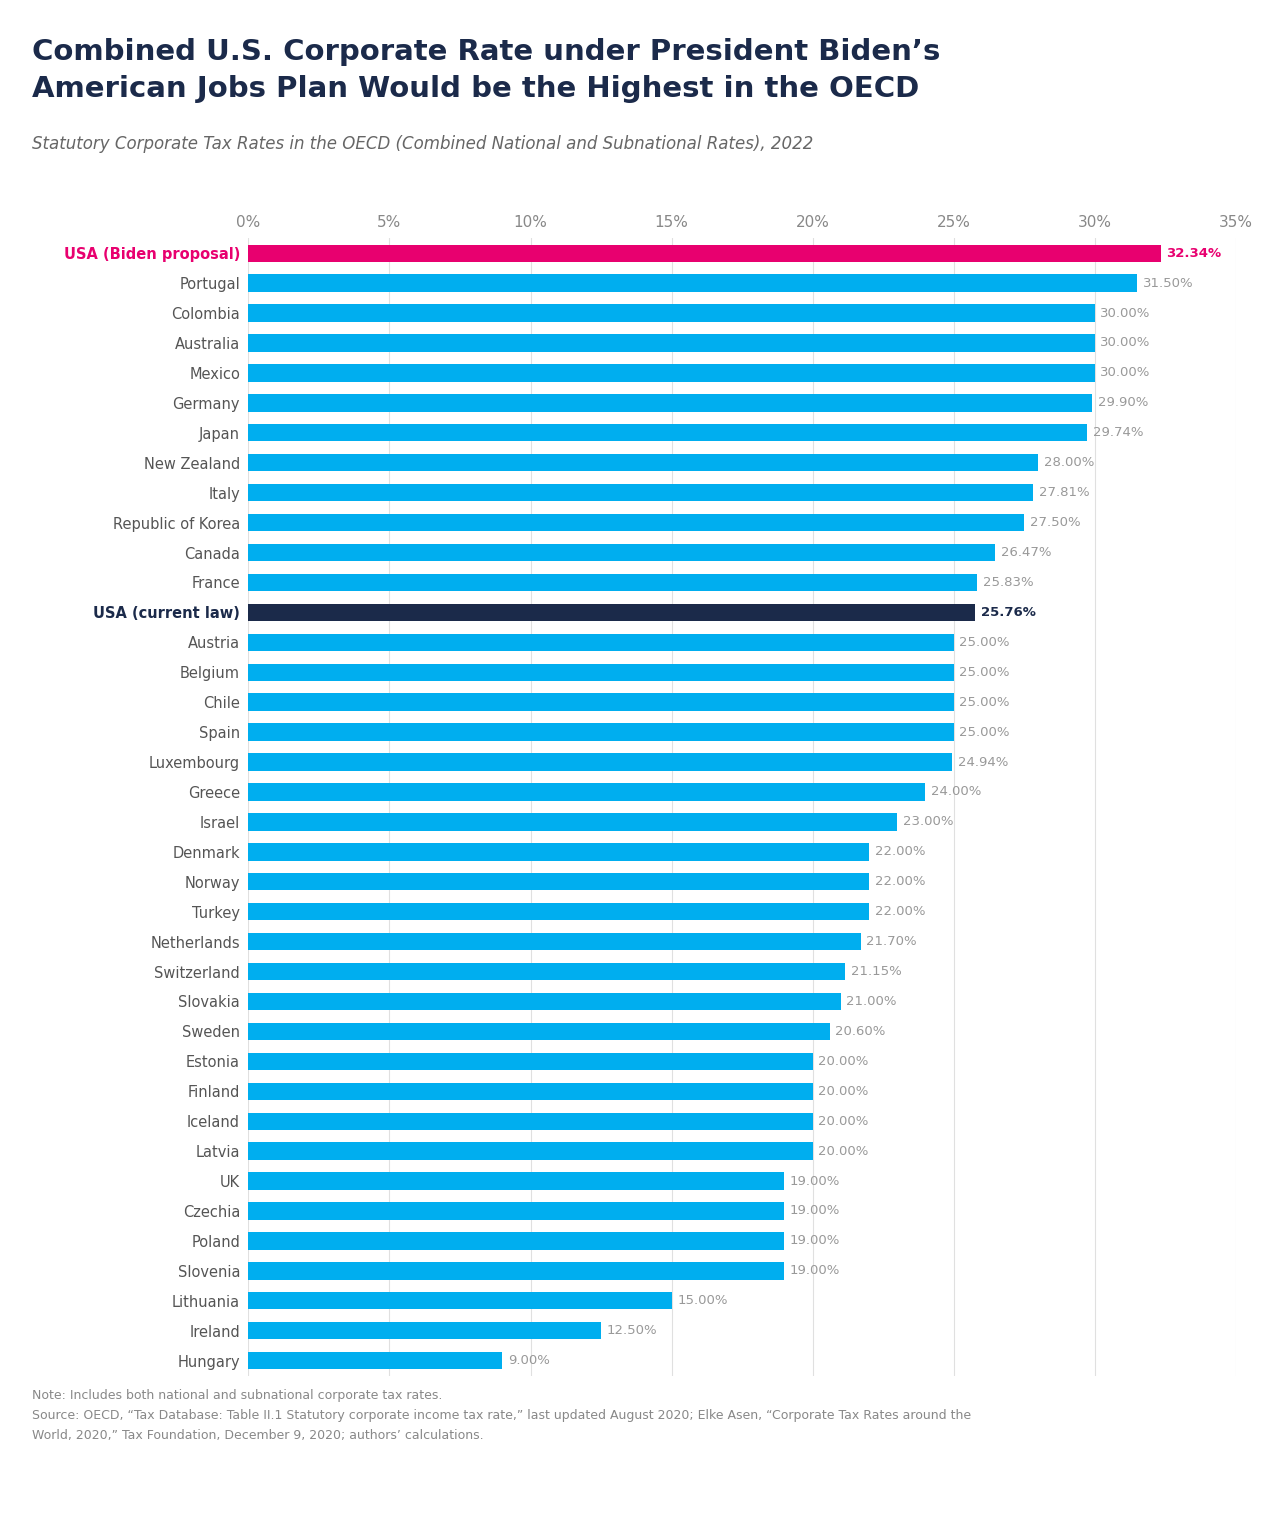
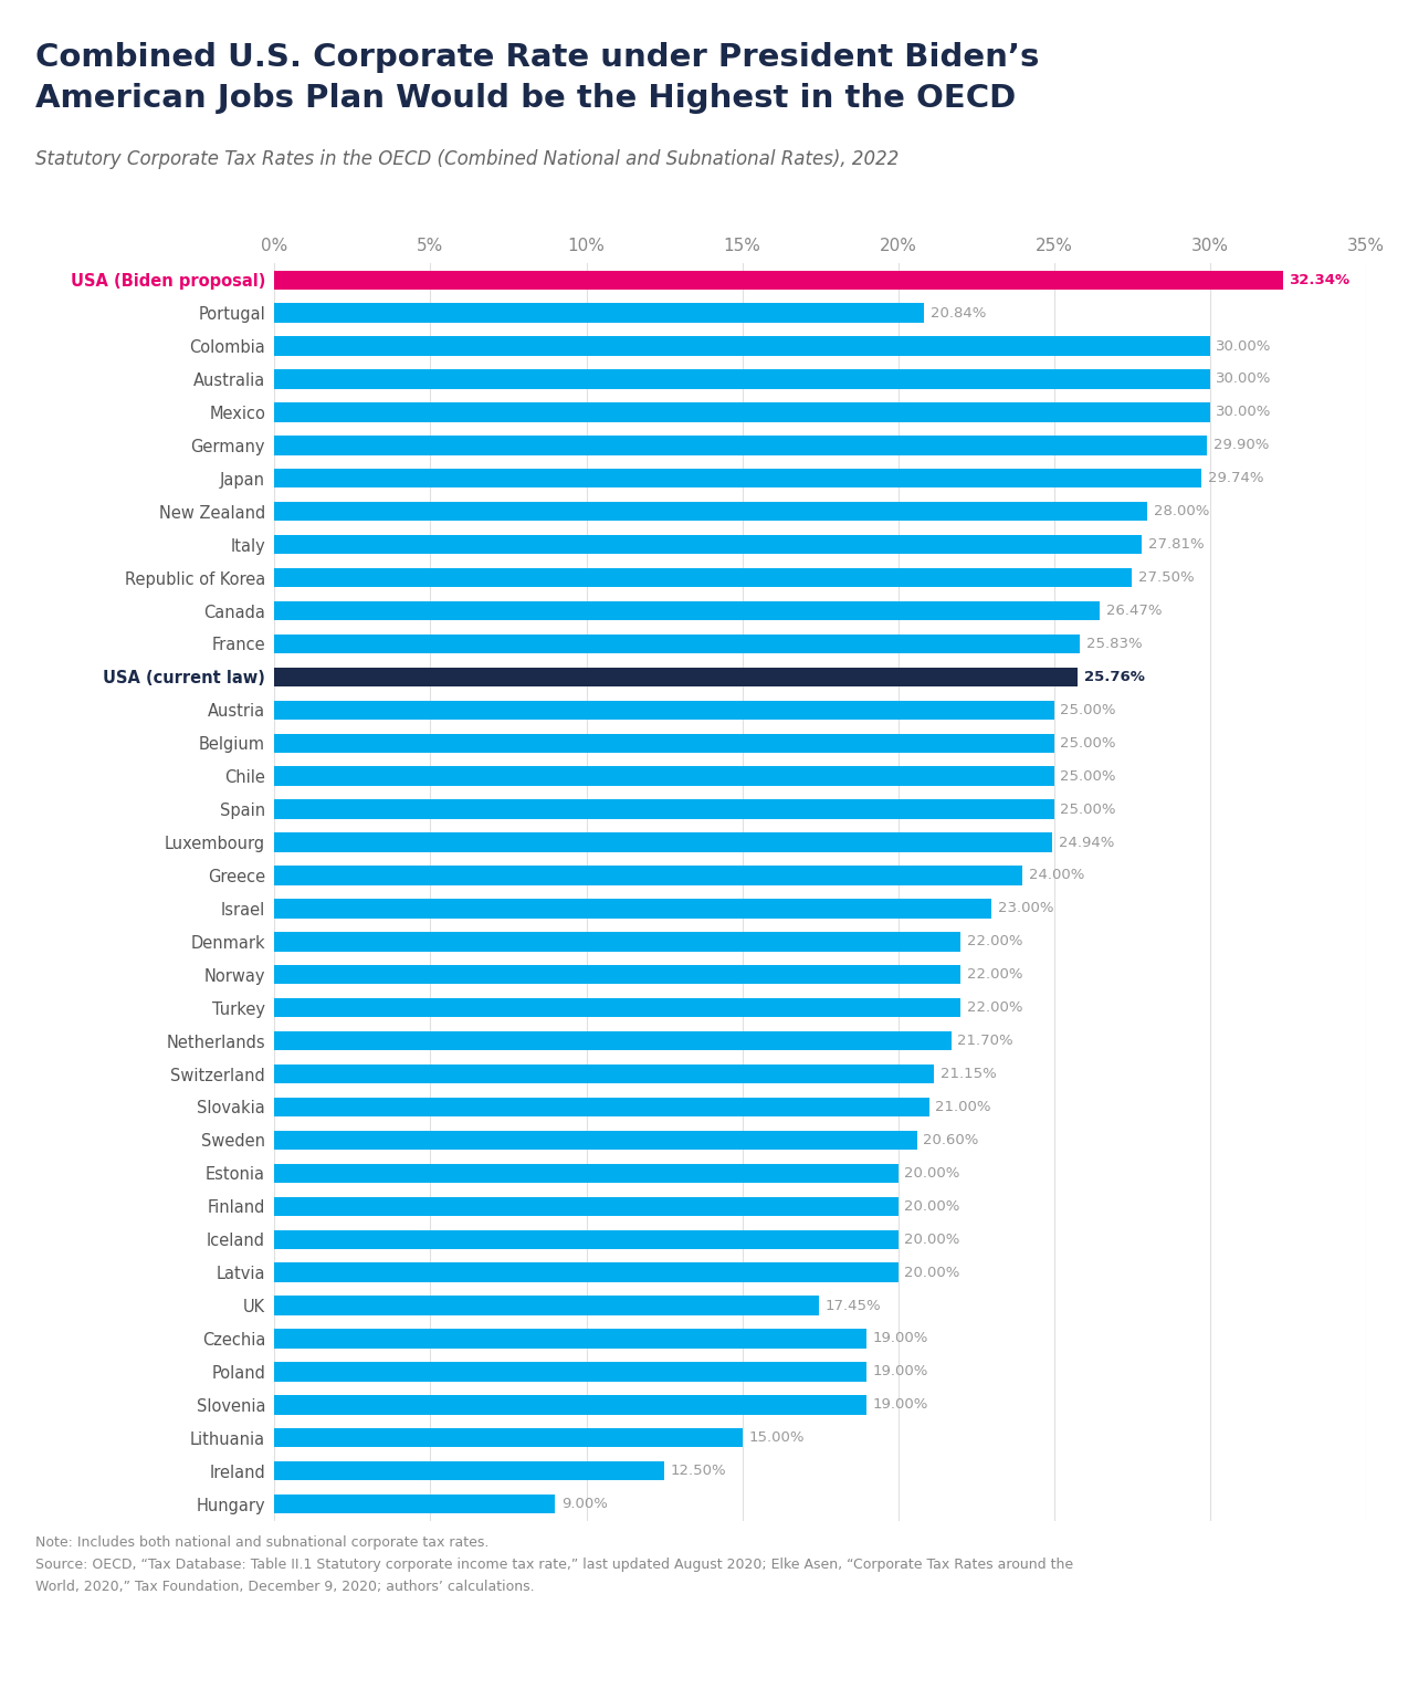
Portugal: 31.50% -> 20.84%
UK: 19.00% -> 17.45%
